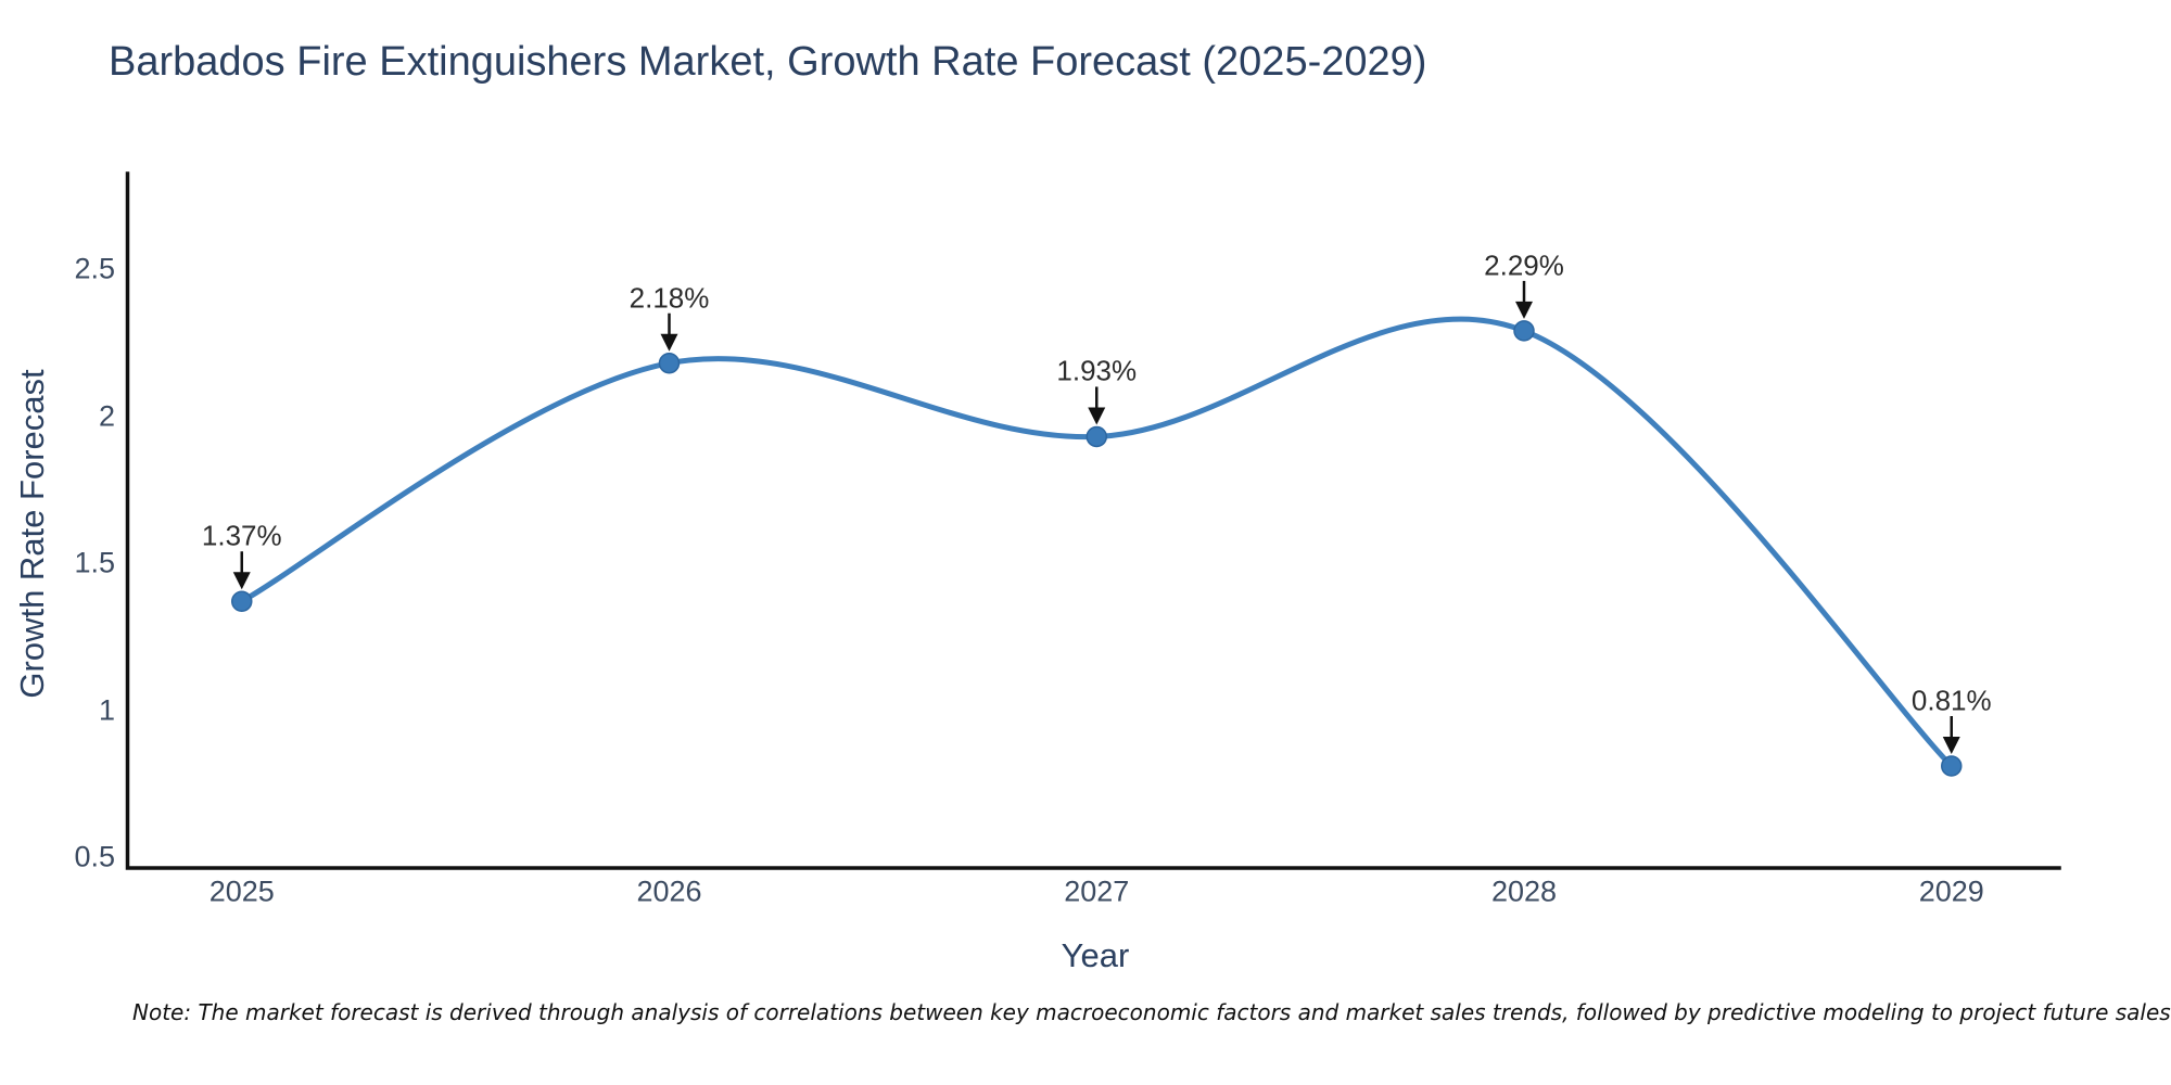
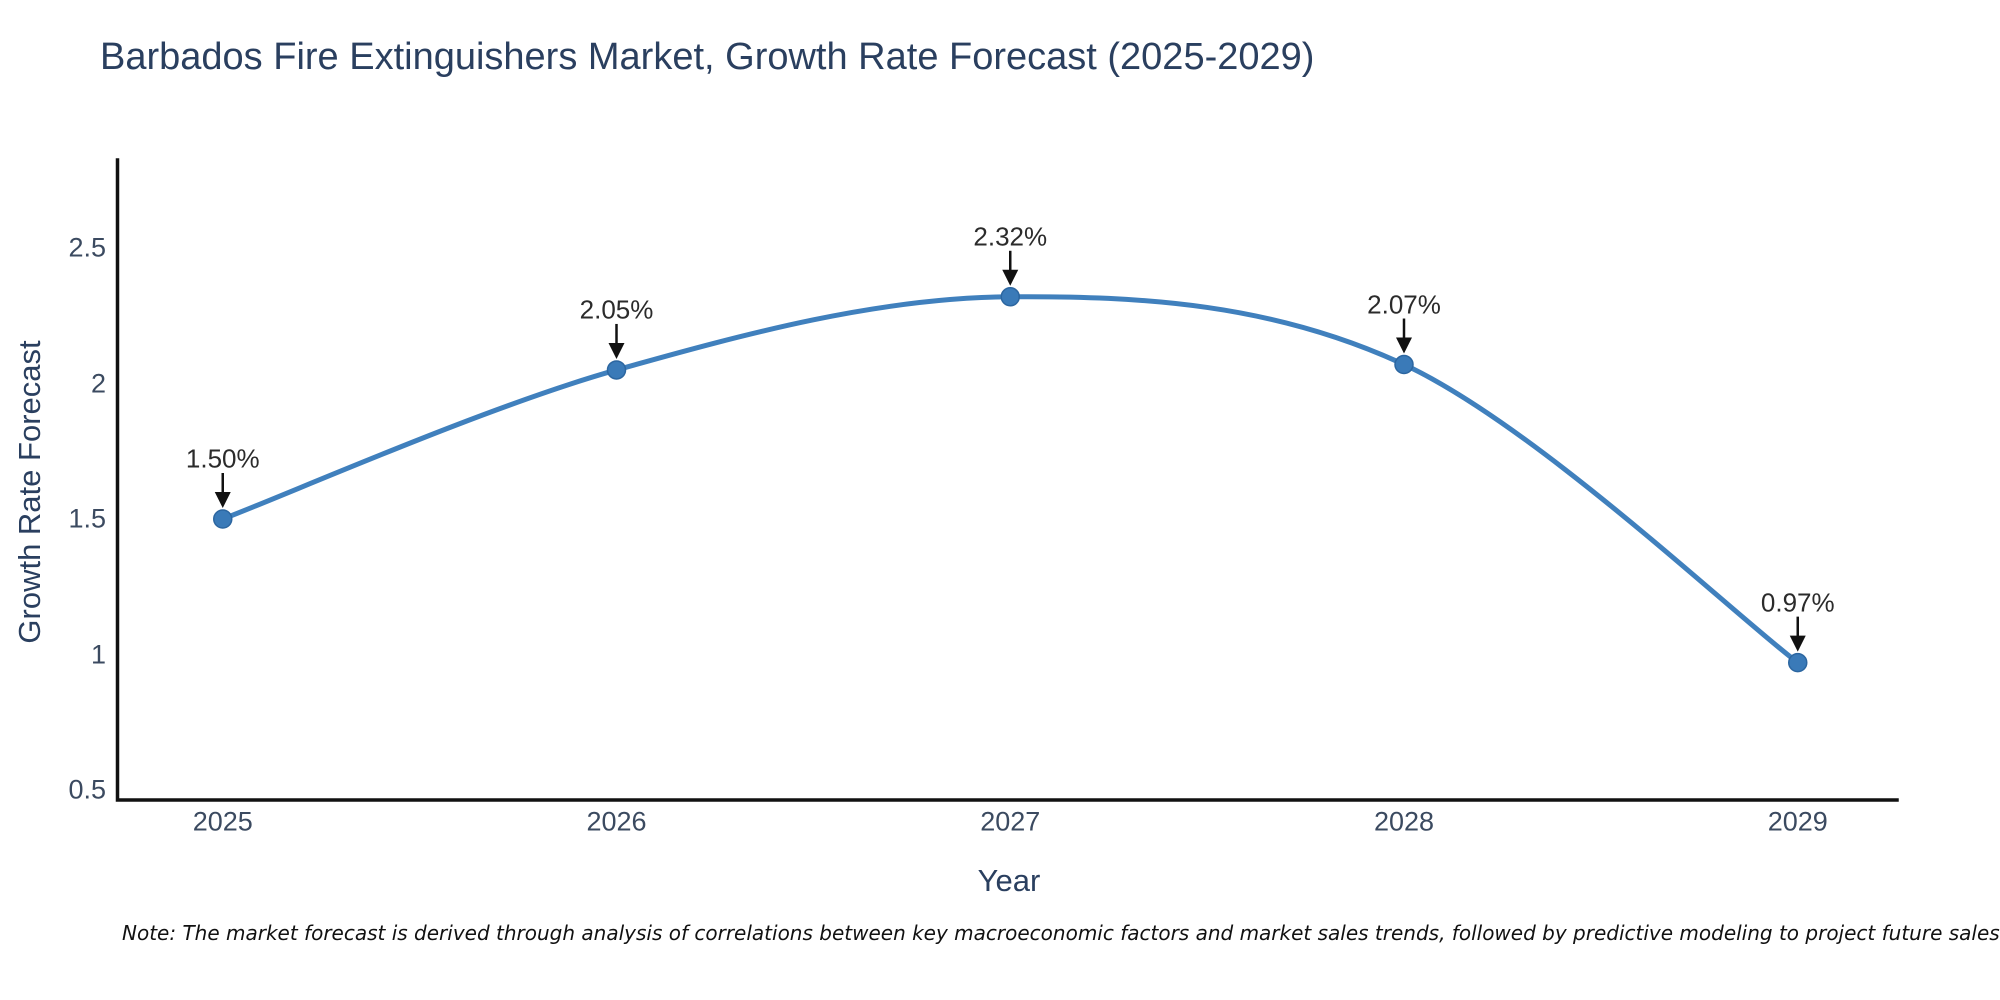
2025: 1.37% -> 1.50%
2026: 2.18% -> 2.05%
2027: 1.93% -> 2.32%
2028: 2.29% -> 2.07%
2029: 0.81% -> 0.97%
